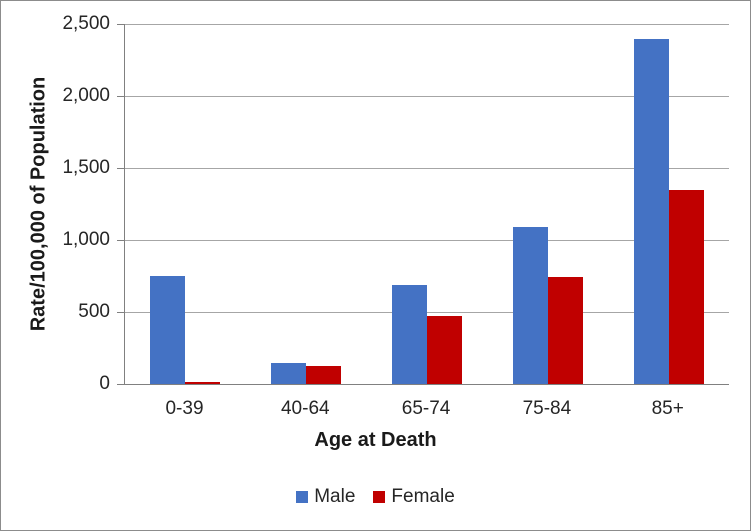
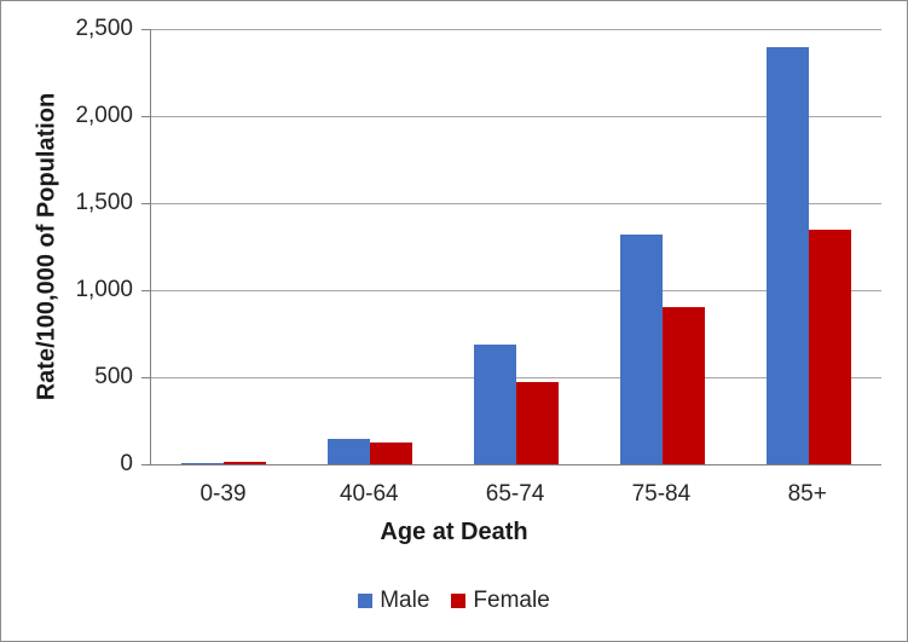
Male/0-39: 750 -> 10
Male/75-84: 1090 -> 1320
Female/75-84: 740 -> 900
